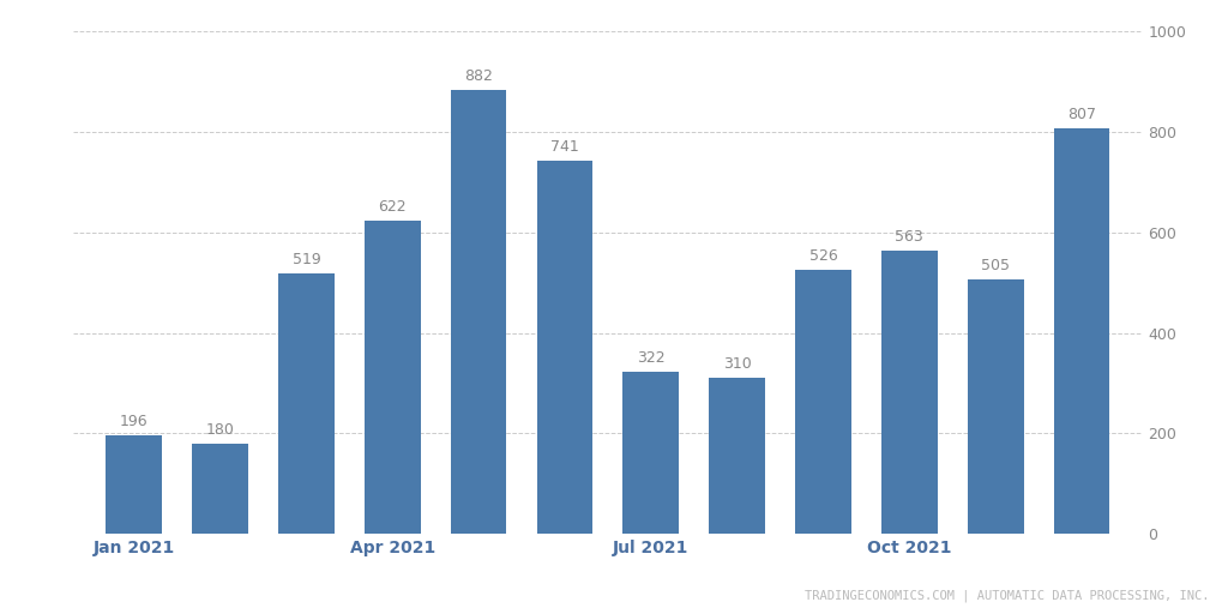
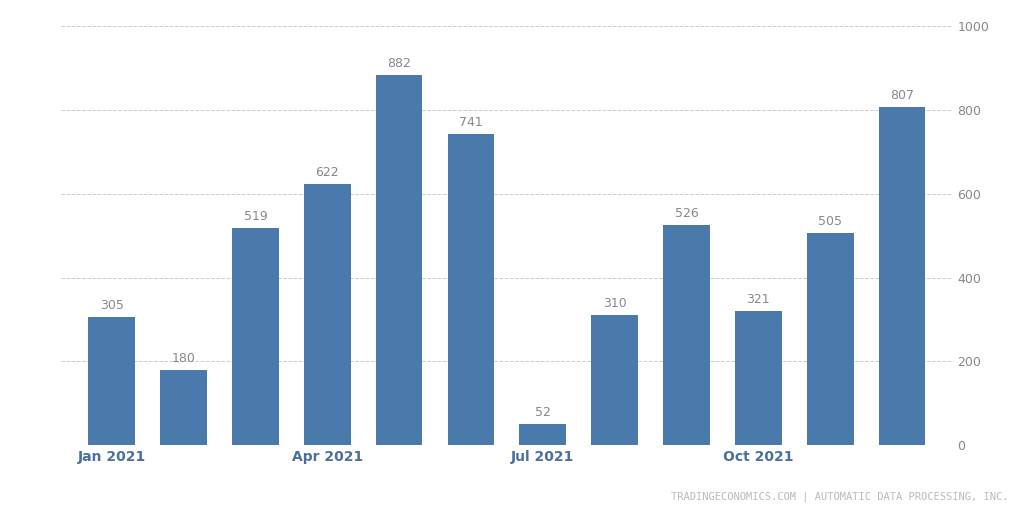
Jan 2021: 196 -> 305
Jul 2021: 322 -> 52
Oct 2021: 563 -> 321
